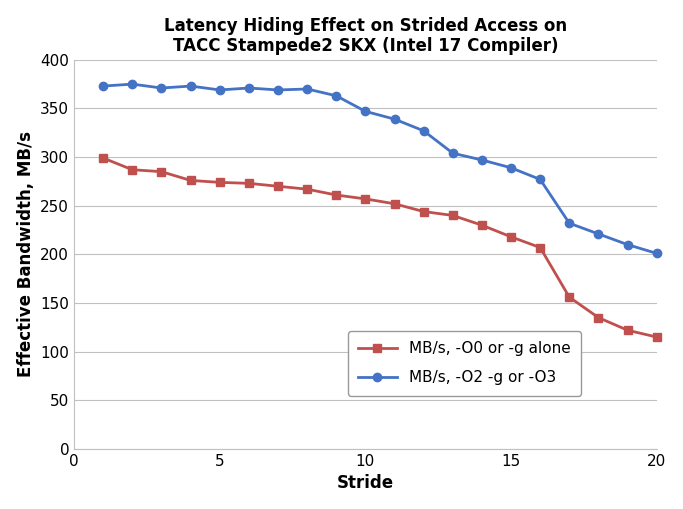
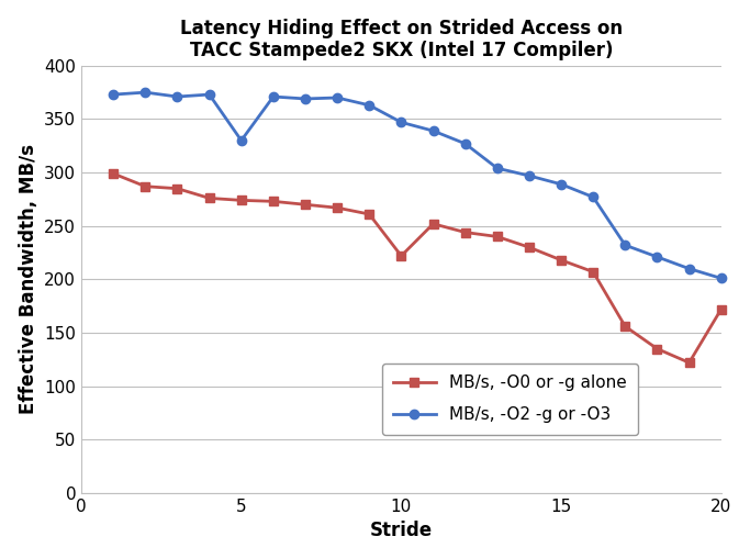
MB/s, -O2 -g or -O3/5: 369 -> 330
MB/s, -O0 or -g alone/10: 257 -> 222
MB/s, -O0 or -g alone/20: 115 -> 172
